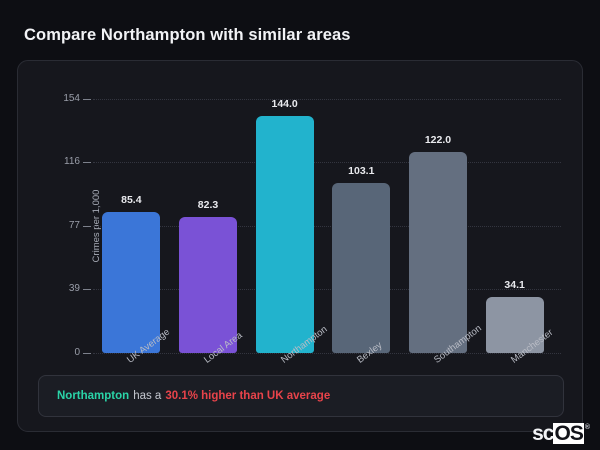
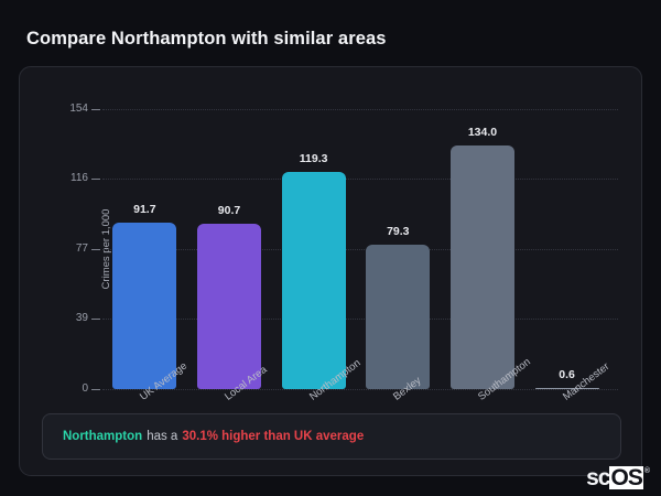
UK Average: 85.4 -> 91.7
Local Area: 82.3 -> 90.7
Northampton: 144.0 -> 119.3
Bexley: 103.1 -> 79.3
Southampton: 122.0 -> 134.0
Manchester: 34.1 -> 0.6
